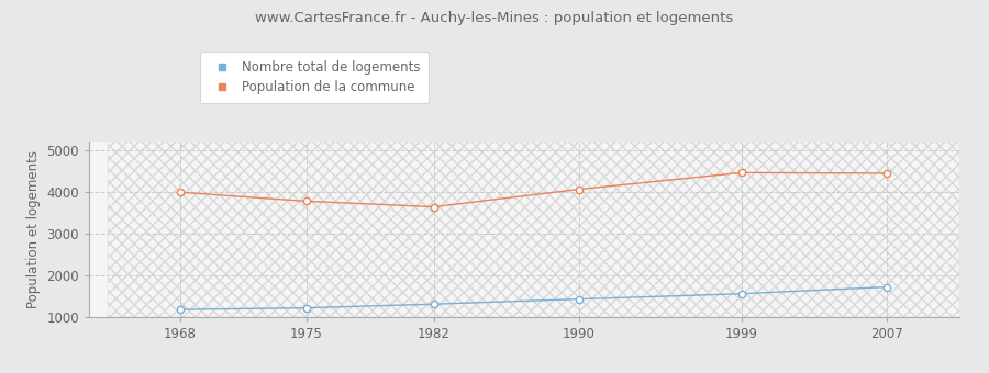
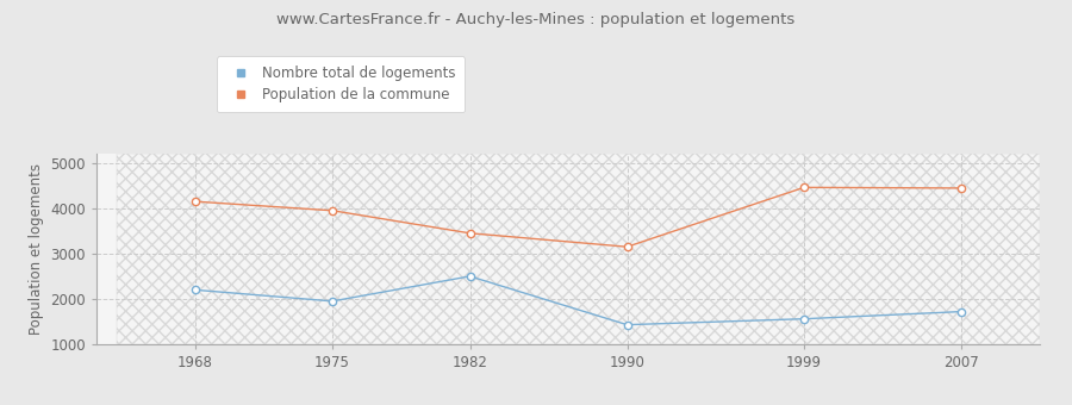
Nombre total de logements/1968: 1180 -> 2200
Population de la commune/1968: 3990 -> 4150
Nombre total de logements/1975: 1220 -> 1950
Population de la commune/1975: 3780 -> 3950
Nombre total de logements/1982: 1310 -> 2500
Population de la commune/1982: 3640 -> 3450
Population de la commune/1990: 4060 -> 3150
